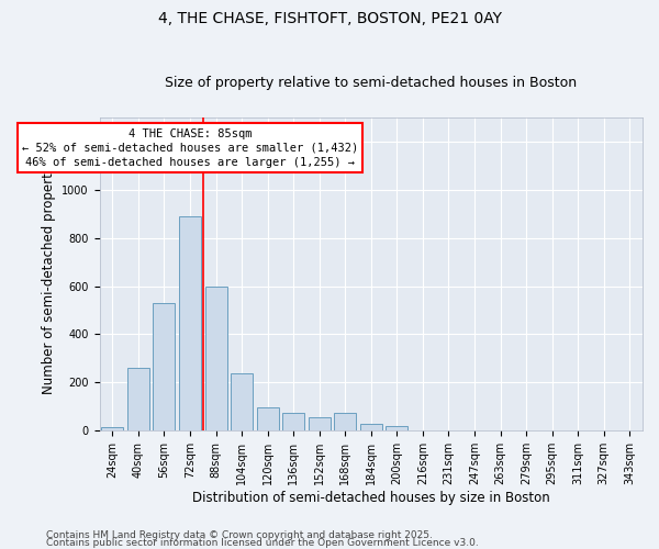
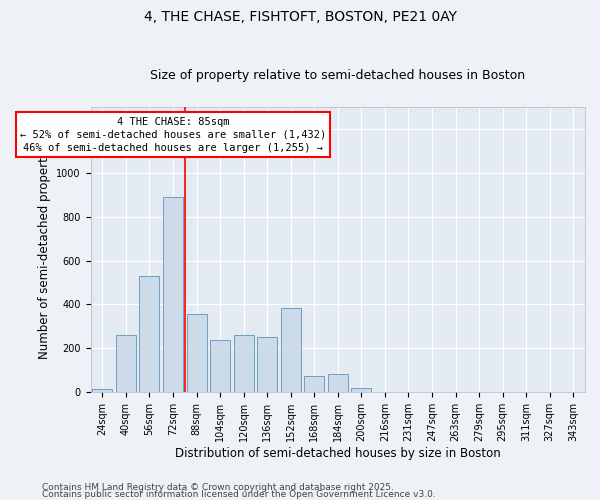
88sqm: 600 -> 355
120sqm: 95 -> 260
136sqm: 75 -> 250
152sqm: 55 -> 385
184sqm: 30 -> 85
